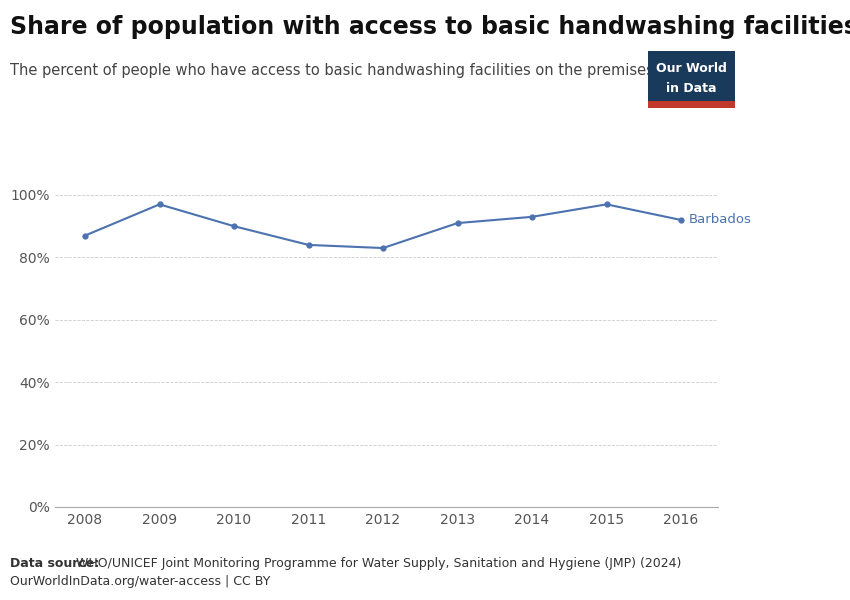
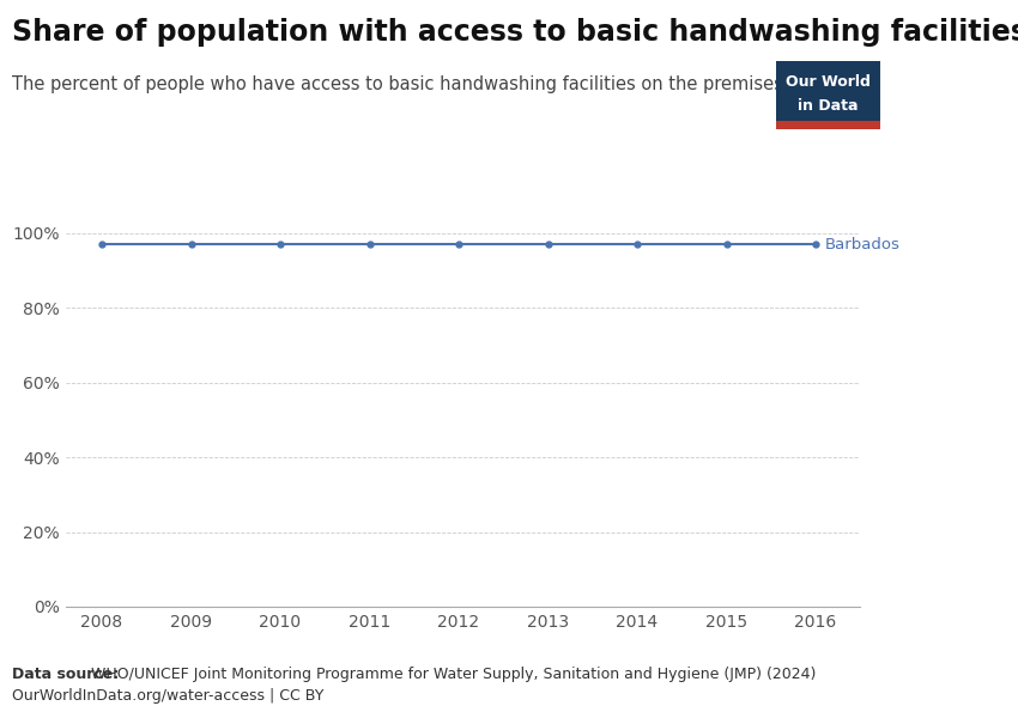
2008: 87% -> 97%
2010: 90% -> 97%
2011: 84% -> 97%
2012: 83% -> 97%
2013: 91% -> 97%
2014: 93% -> 97%
2016: 92% -> 97%
